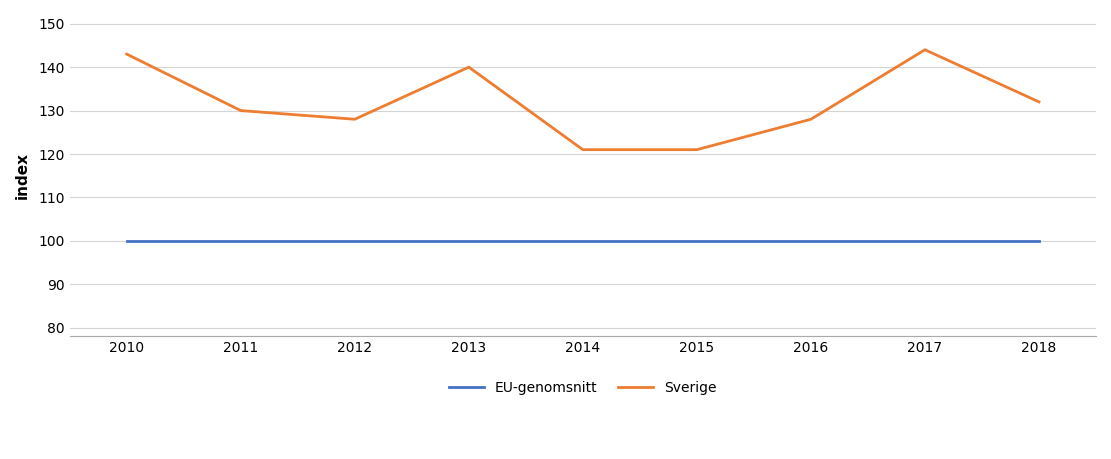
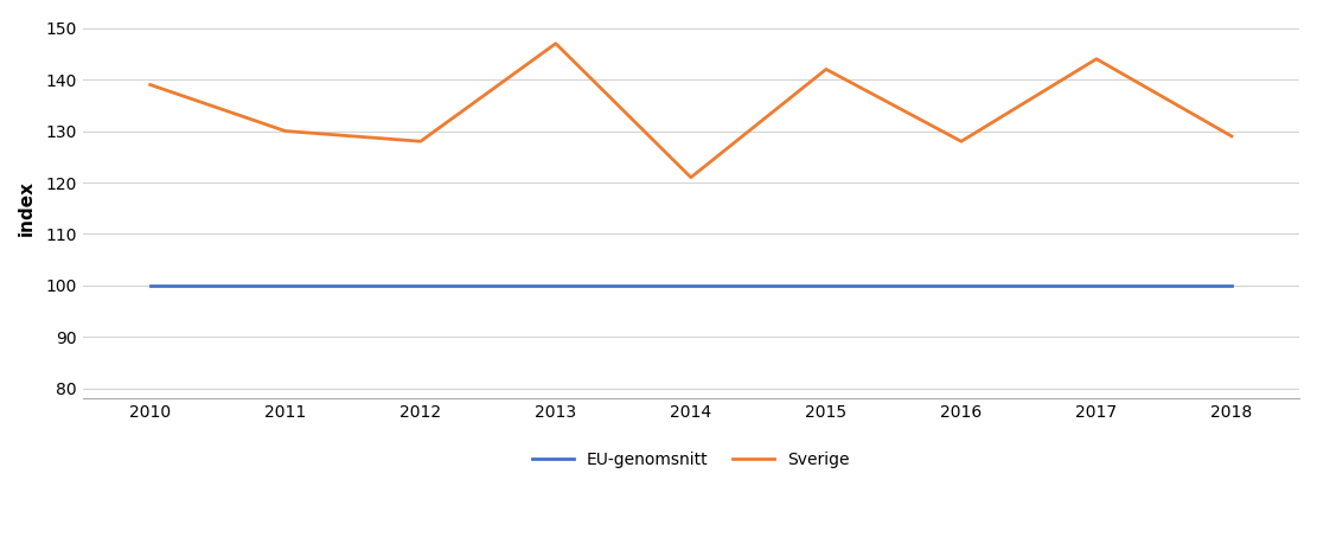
Sverige/2010: 143 -> 139
Sverige/2013: 140 -> 147
Sverige/2015: 121 -> 142
Sverige/2018: 132 -> 129
